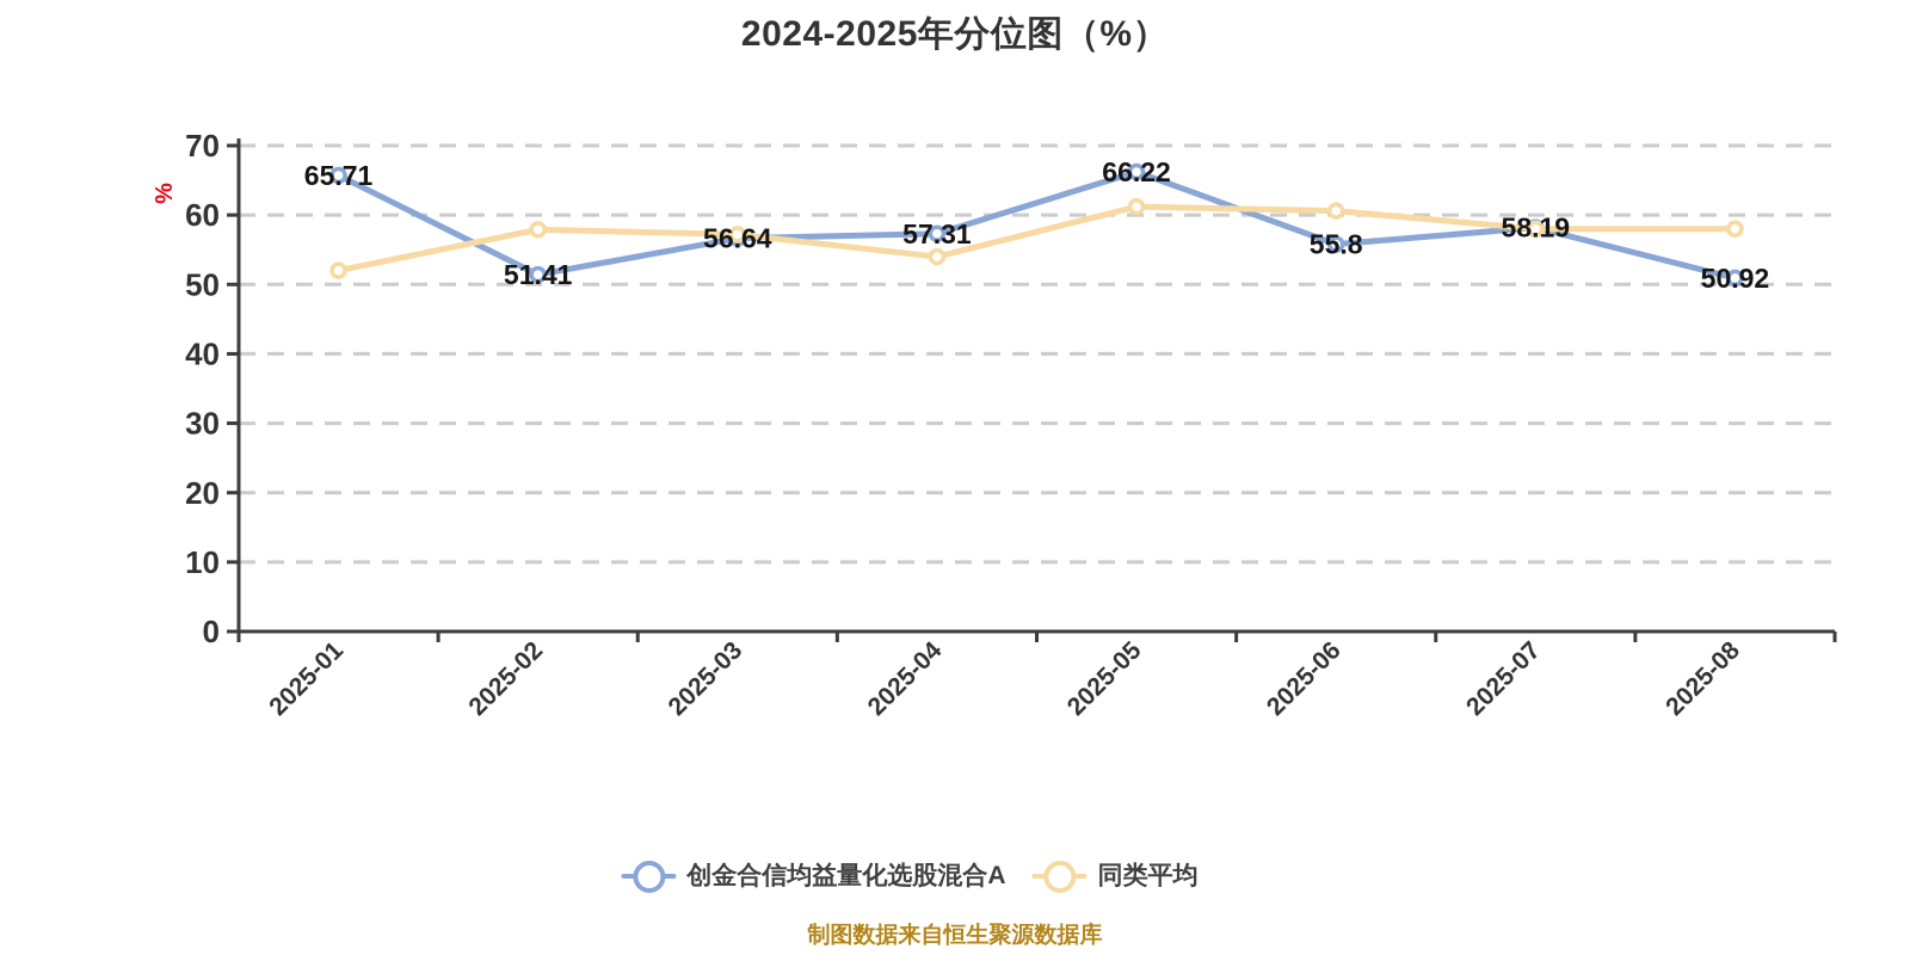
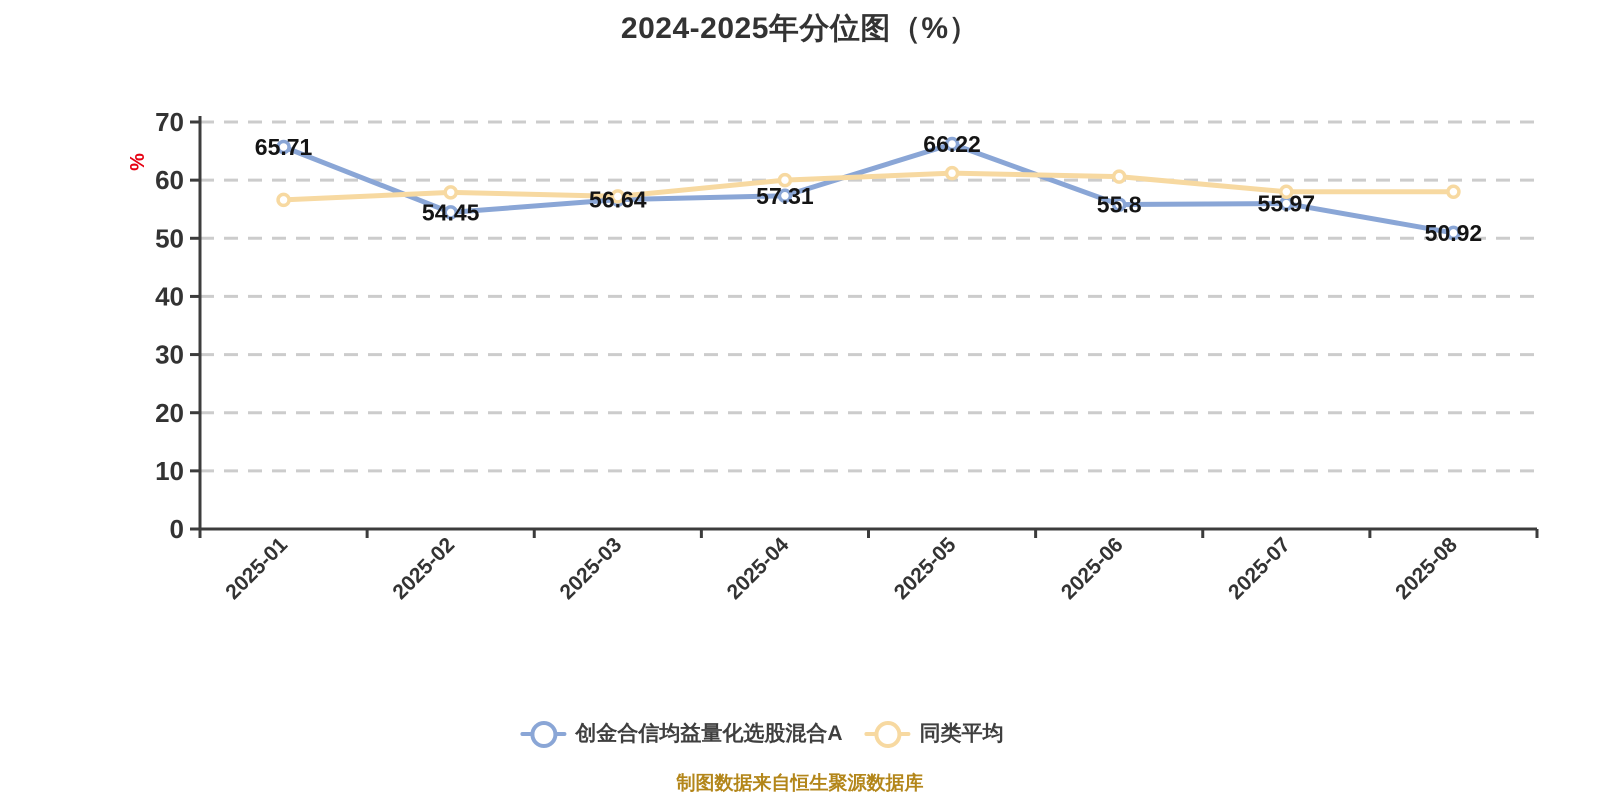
同类平均/2025-01: 52 -> 57
创金合信均益量化选股混合A/2025-02: 51.41 -> 54.45
同类平均/2025-04: 54 -> 60
创金合信均益量化选股混合A/2025-07: 58.19 -> 55.97
